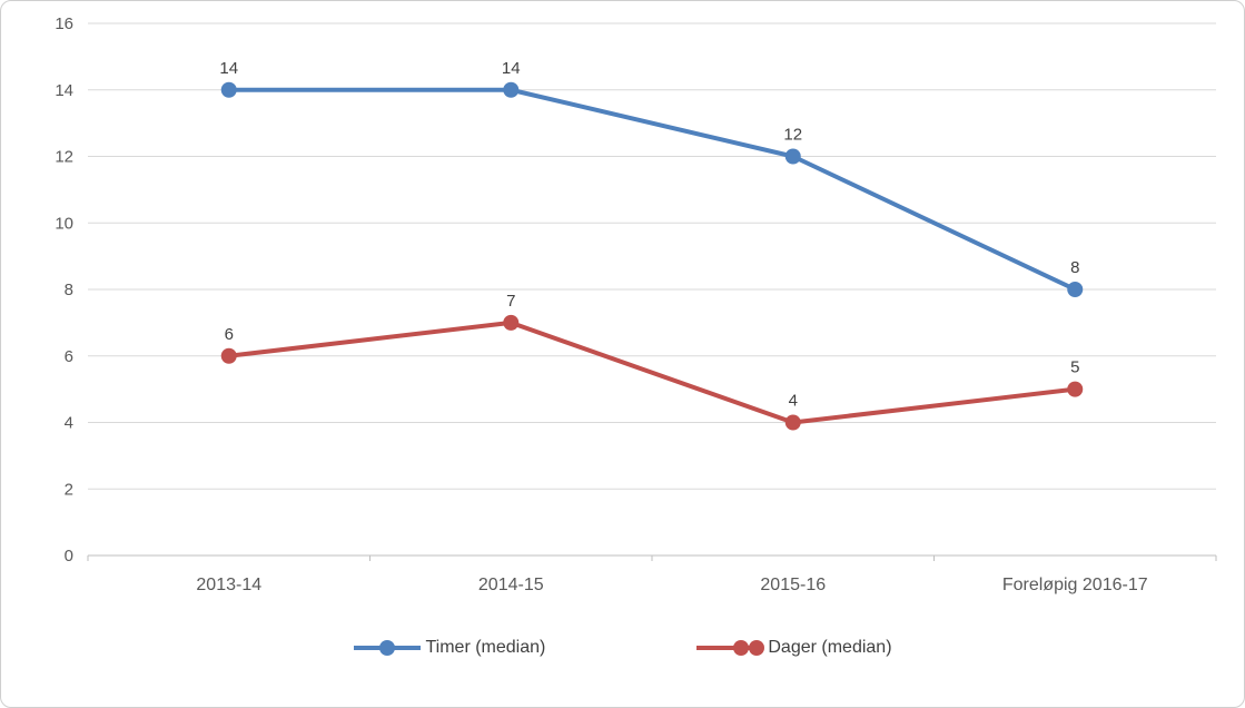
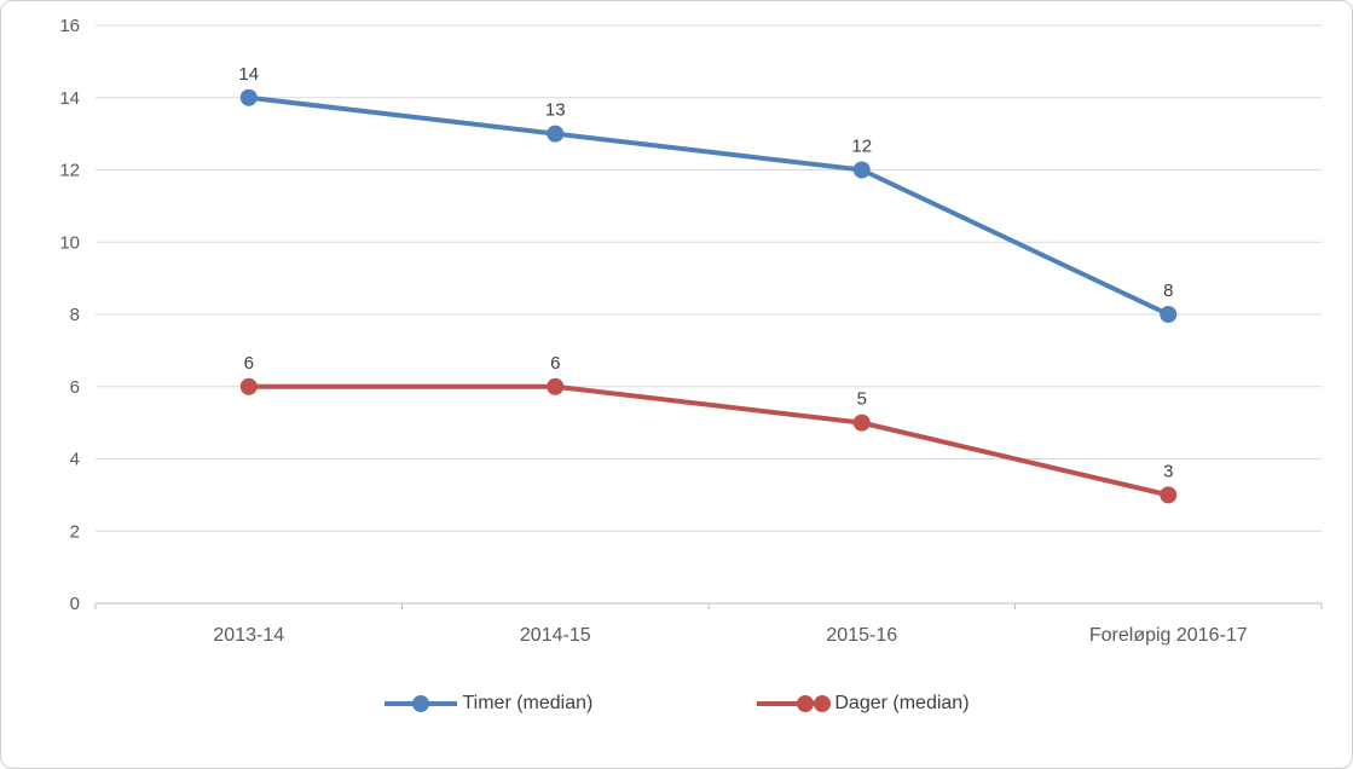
Timer (median)/2014-15: 14 -> 13
Dager (median)/2014-15: 7 -> 6
Dager (median)/2015-16: 4 -> 5
Dager (median)/Foreløpig 2016-17: 5 -> 3
